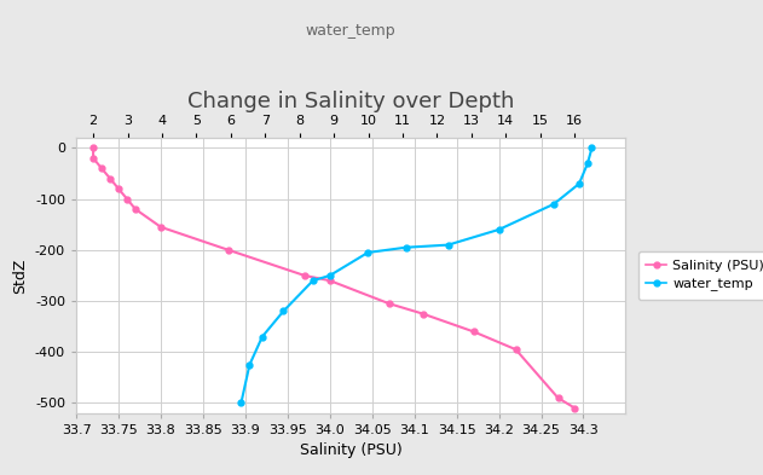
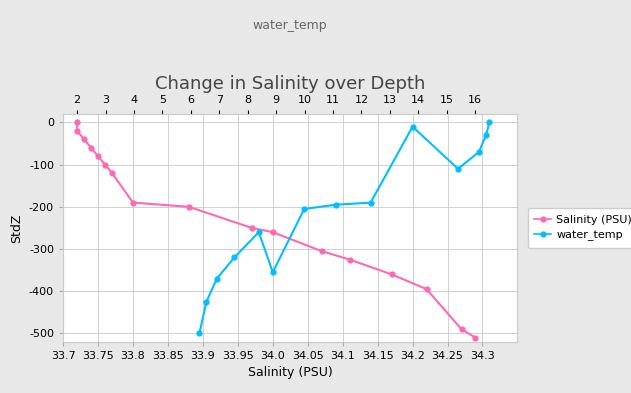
Salinity (PSU)/33.8: -155 -> -190
water_temp/34.0: -250 -> -355
water_temp/34.2: -160 -> -10
